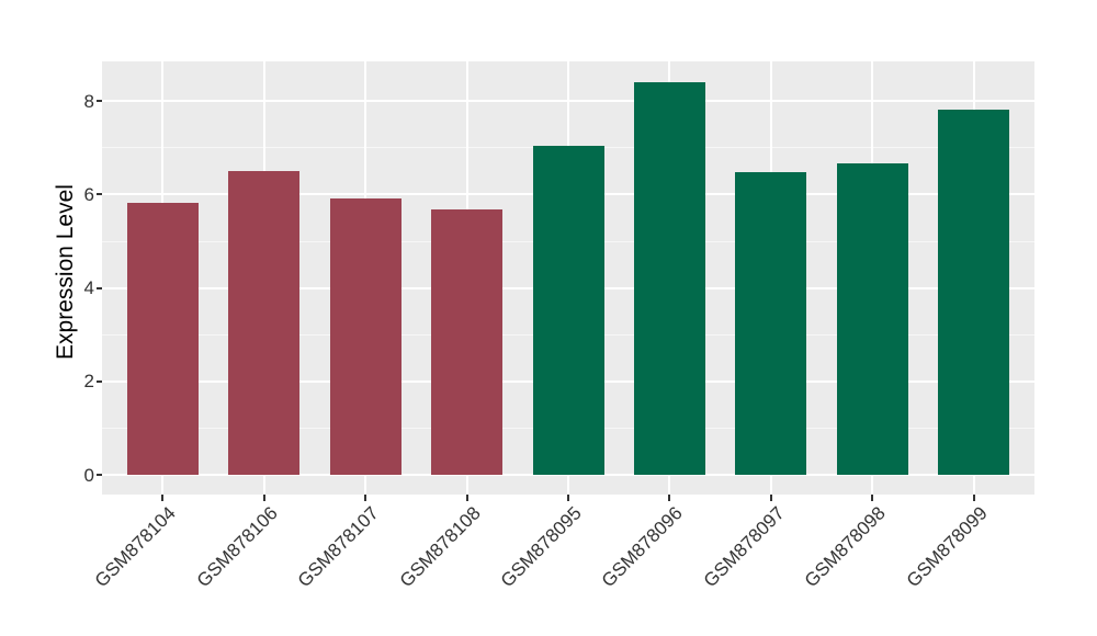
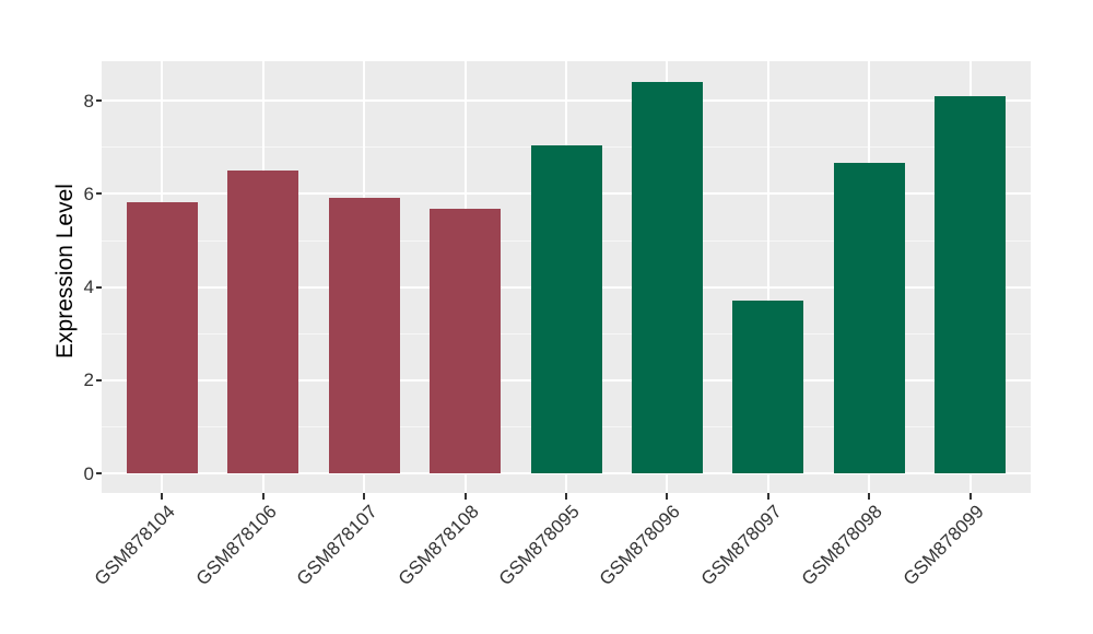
GSM878097: 6.5 -> 3.7
GSM878099: 7.8 -> 8.1
